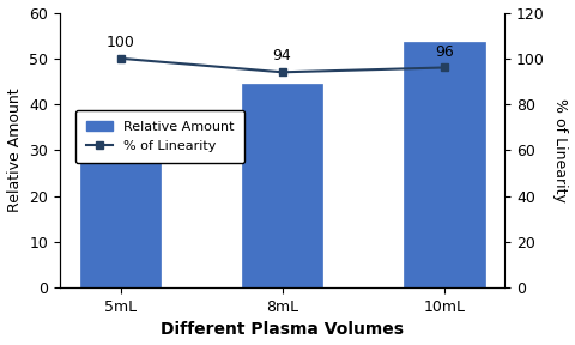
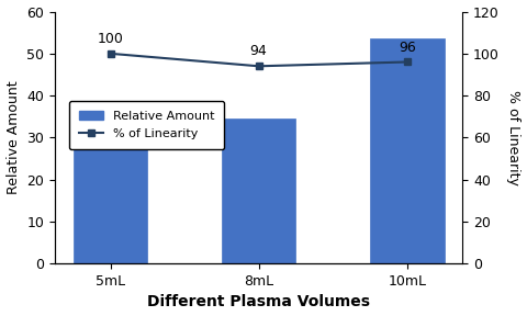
Relative Amount/8mL: 44.5 -> 34.5
